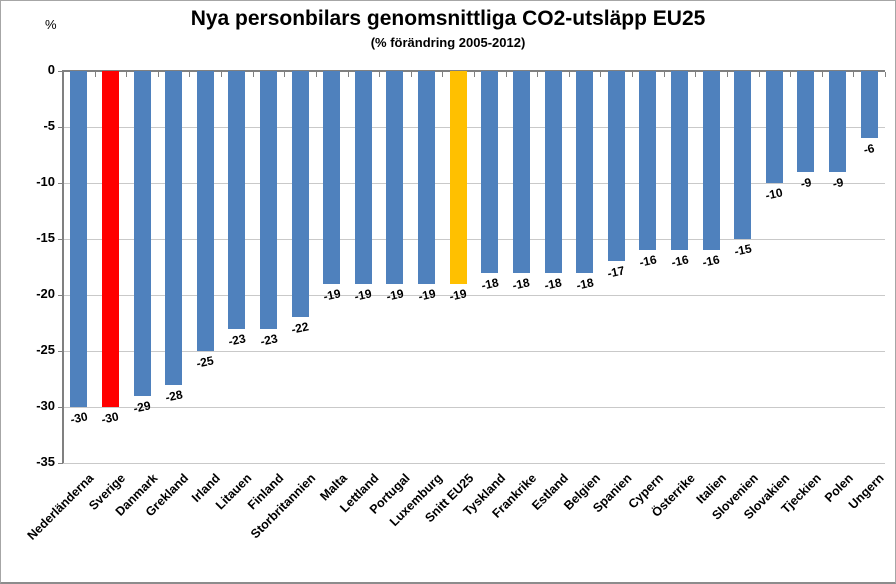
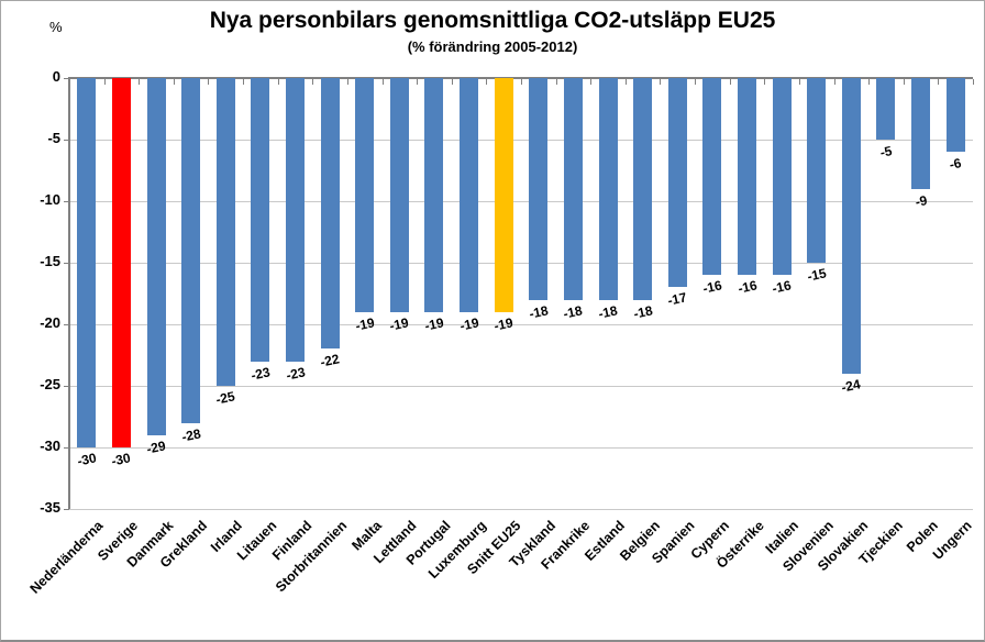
Slovakien: -10 -> -24
Tjeckien: -9 -> -5
